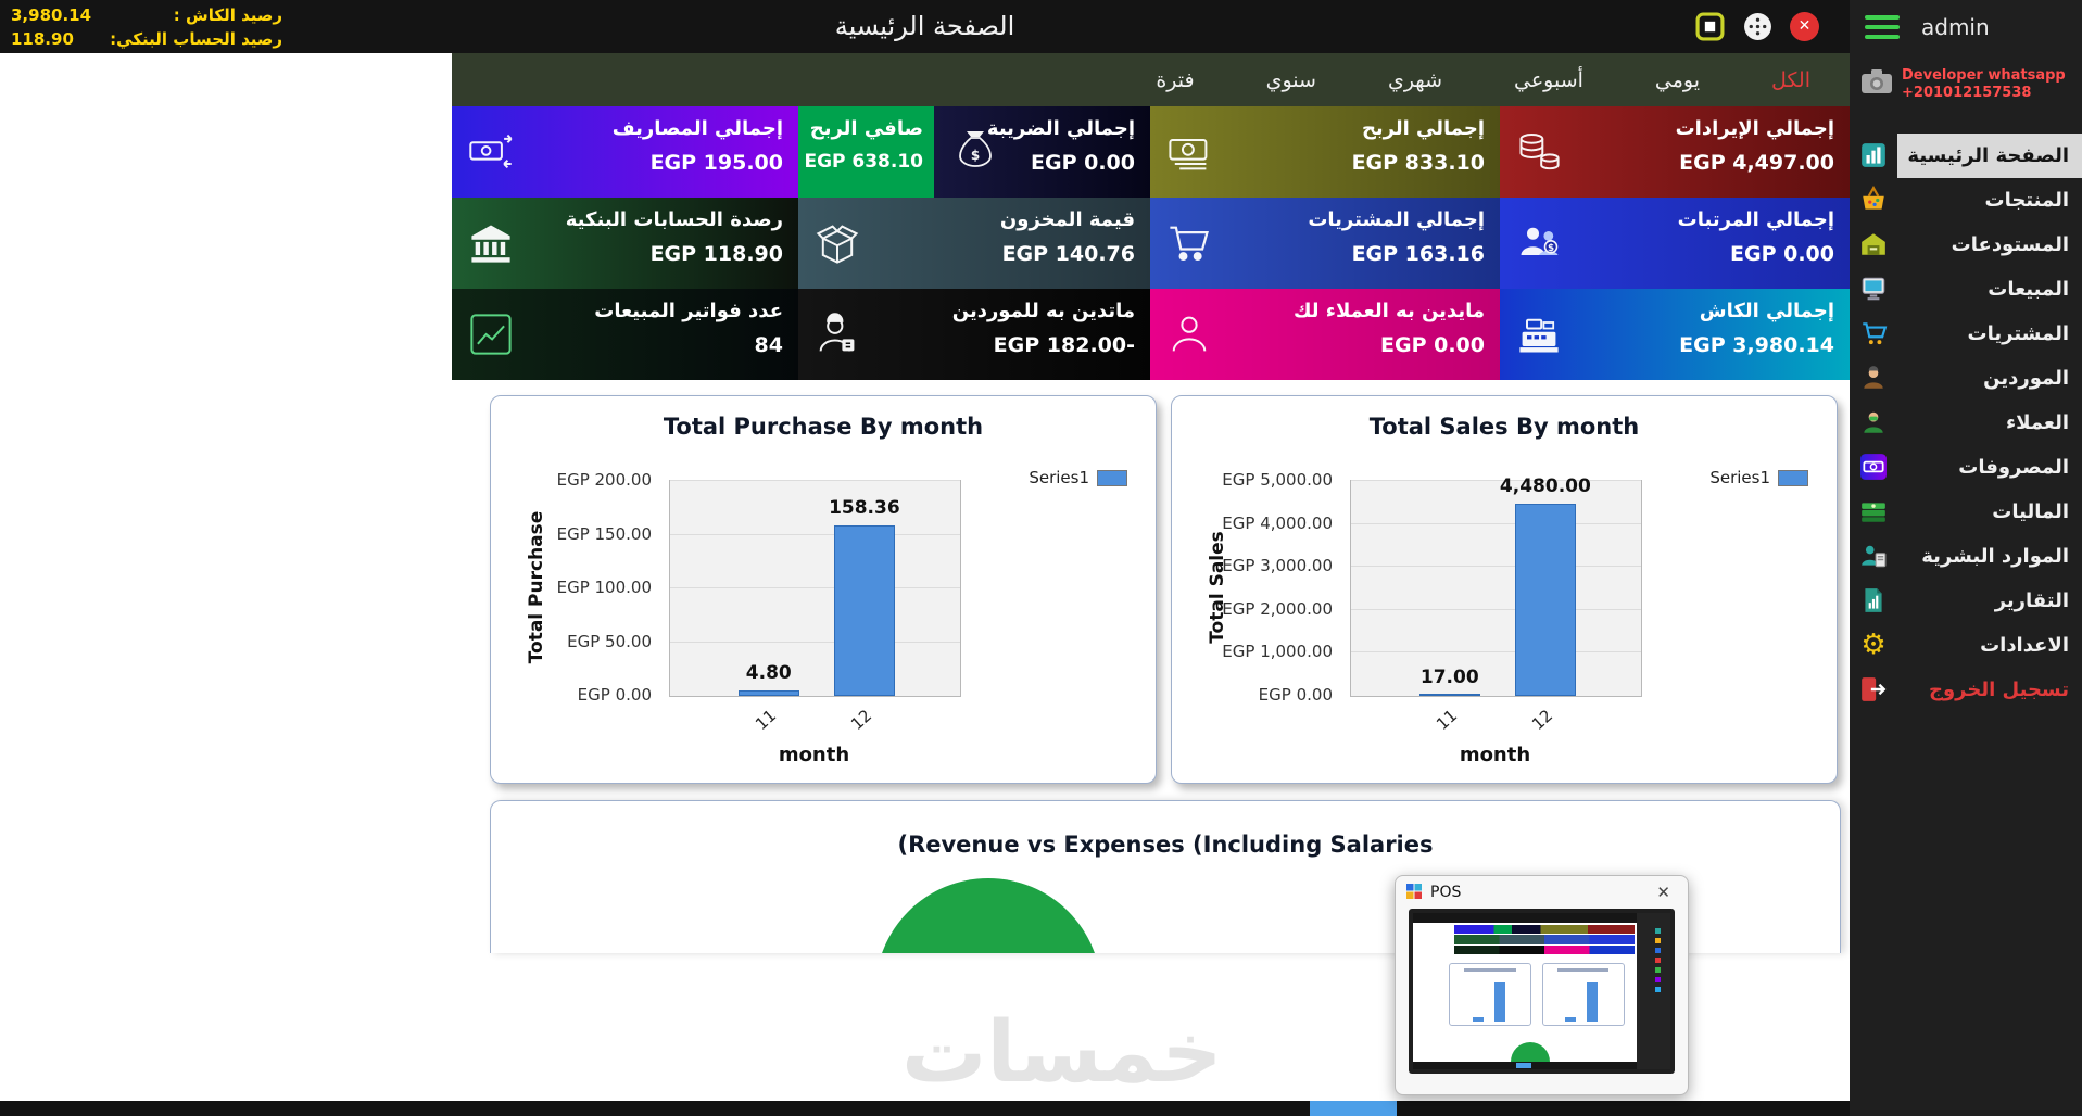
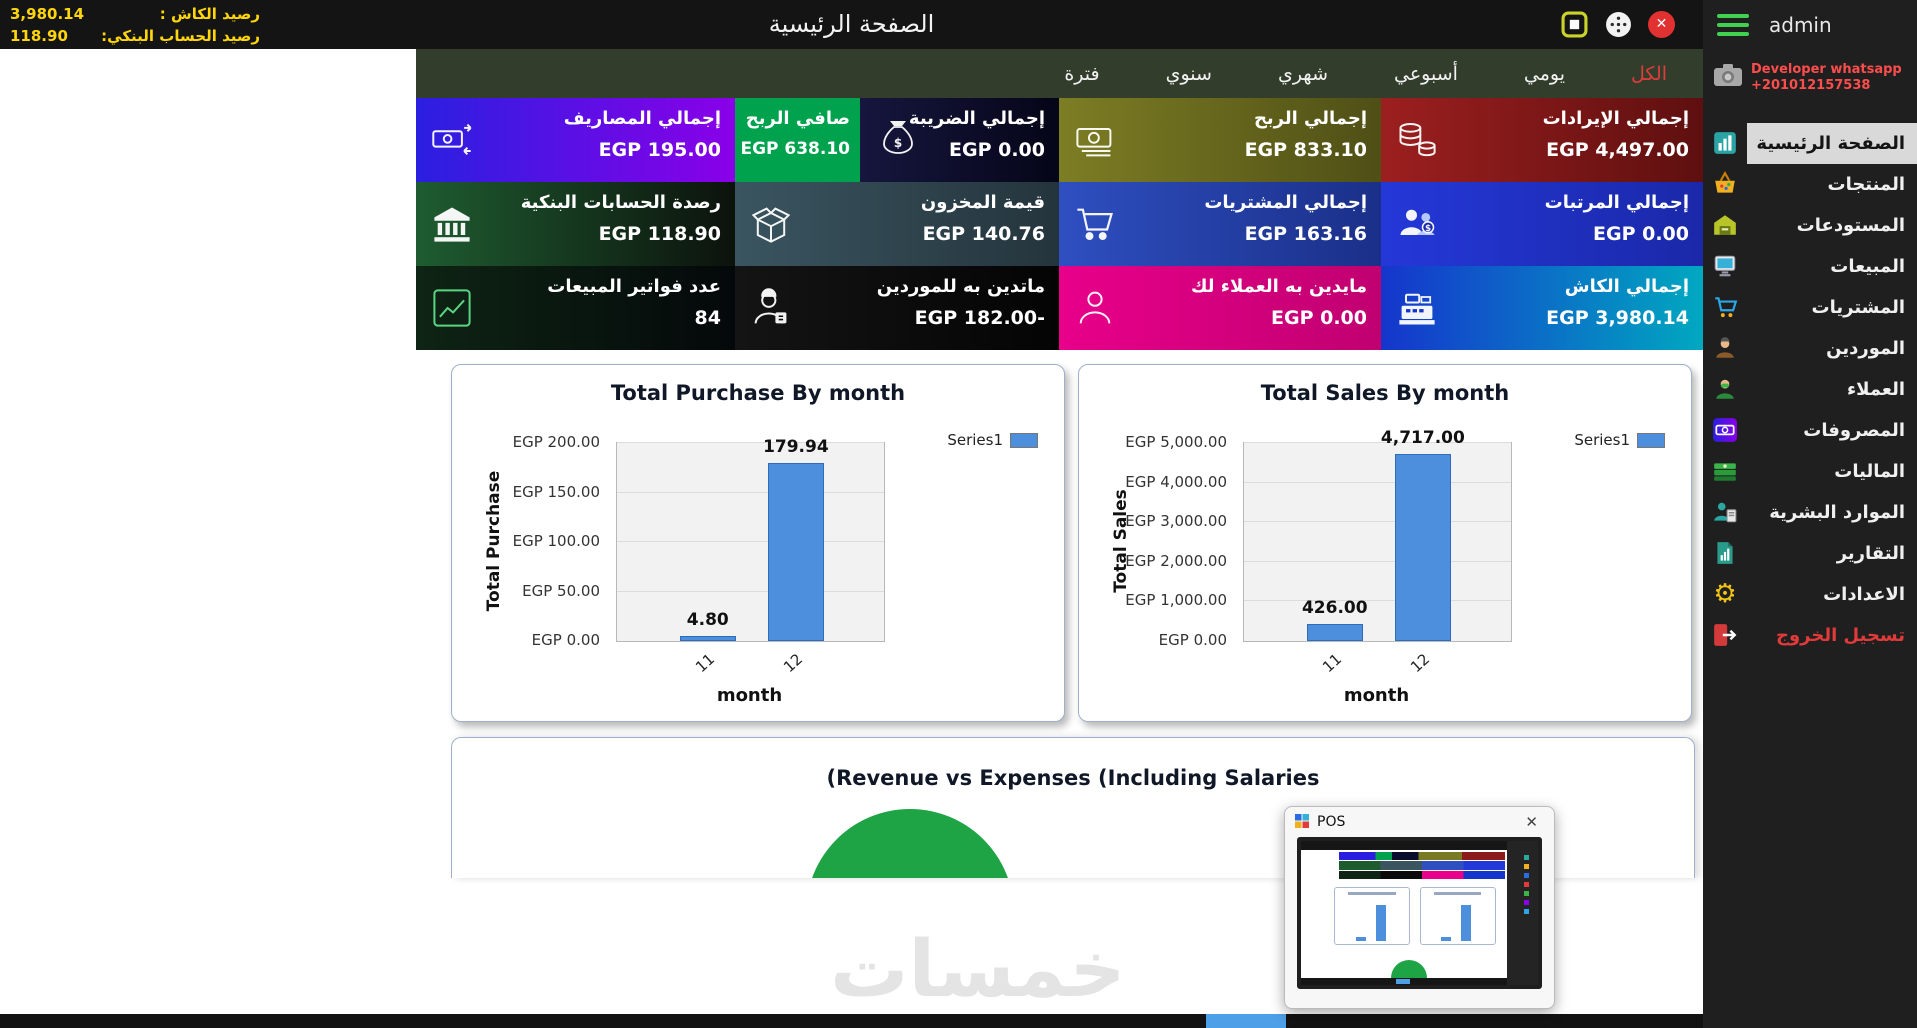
Total Purchase By month/12: 158.36 -> 179.94
Total Sales By month/11: 17.00 -> 426.00
Total Sales By month/12: 4,480.00 -> 4,717.00
